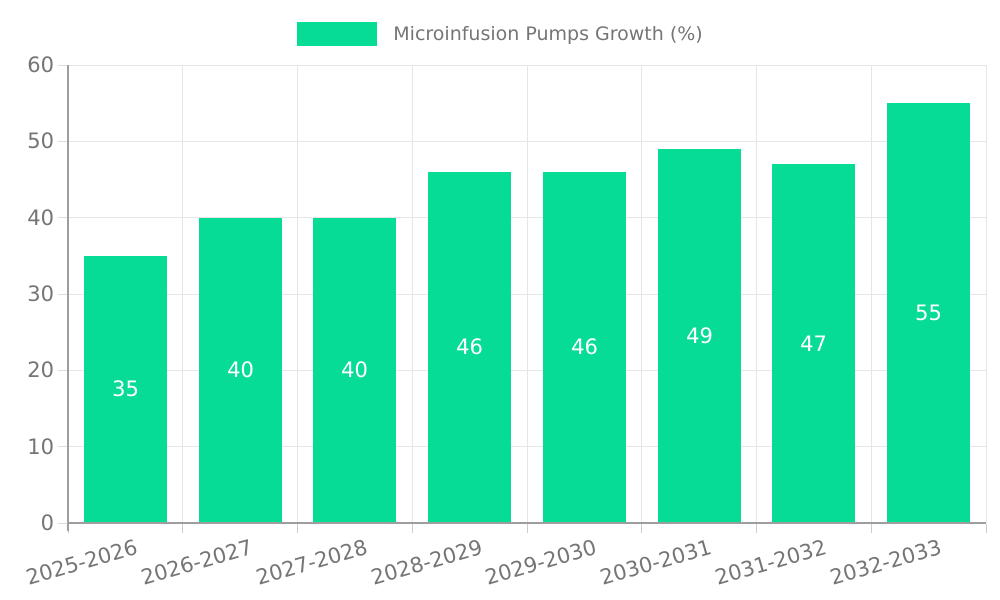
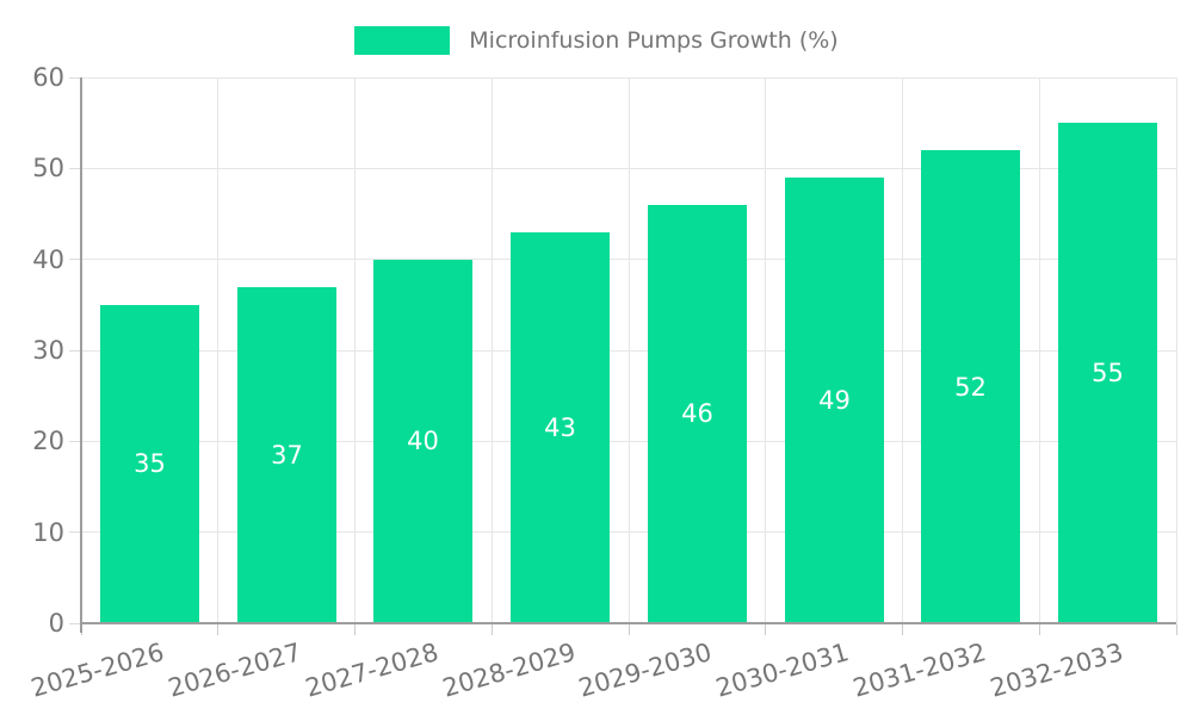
2026-2027: 40 -> 37
2028-2029: 46 -> 43
2031-2032: 47 -> 52
